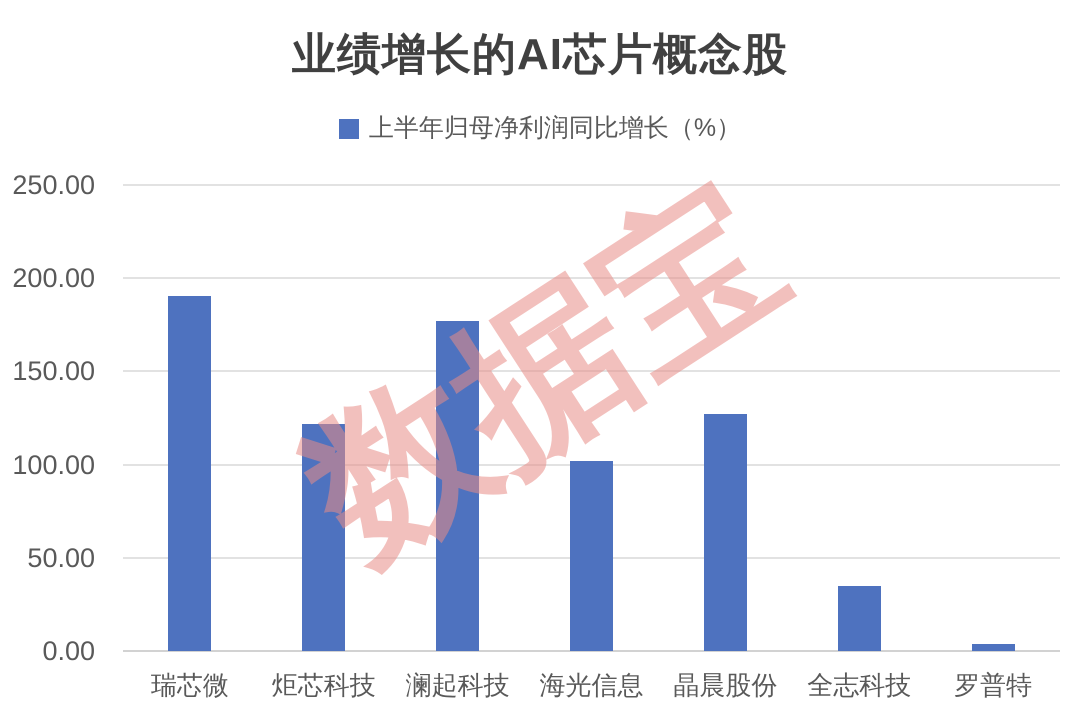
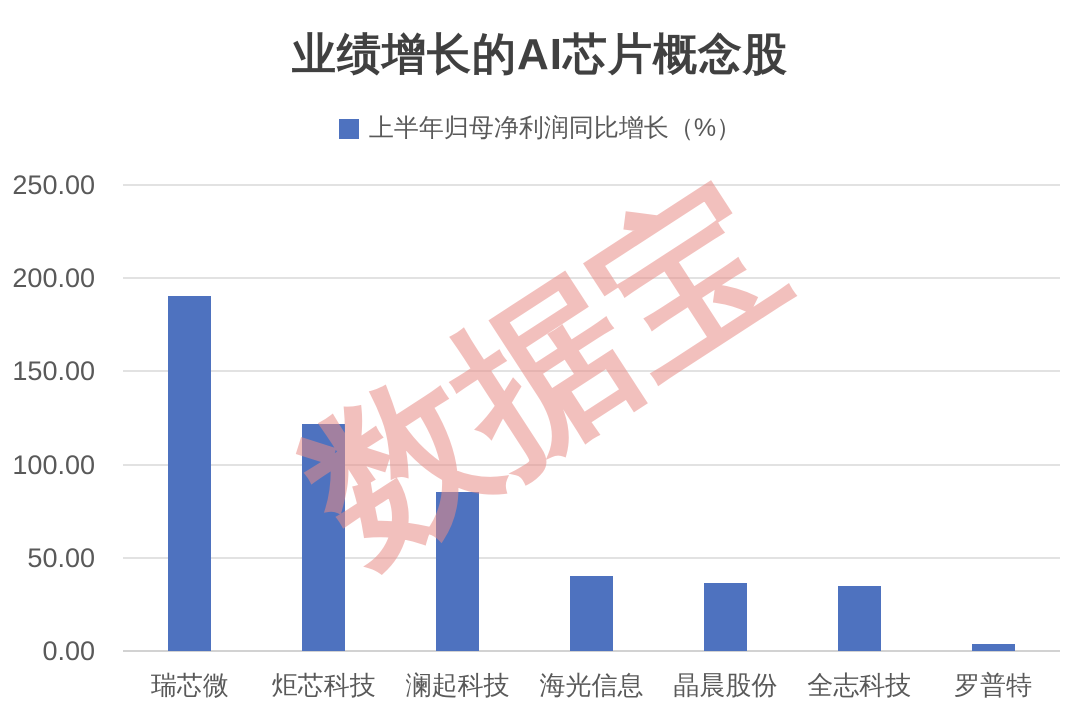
澜起科技: 177 -> 85
海光信息: 102 -> 40
晶晨股份: 127 -> 36
